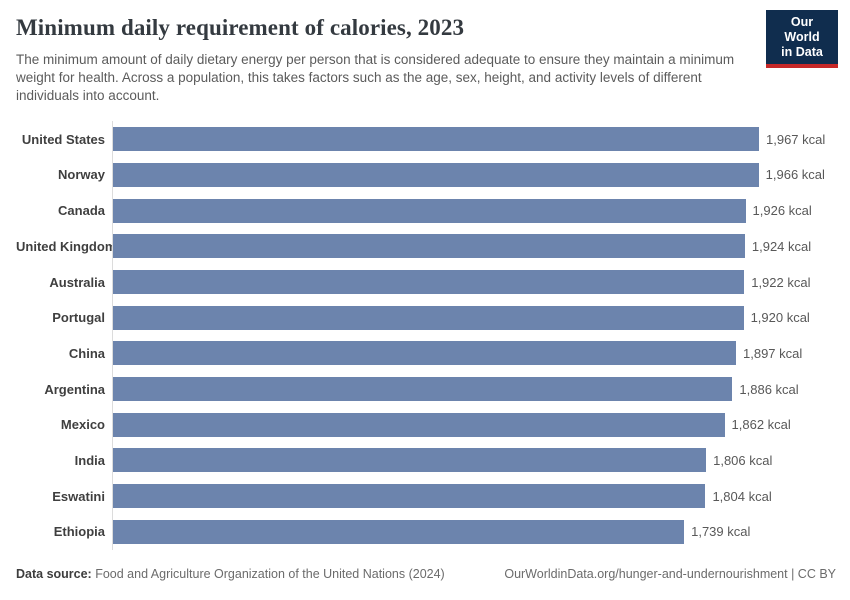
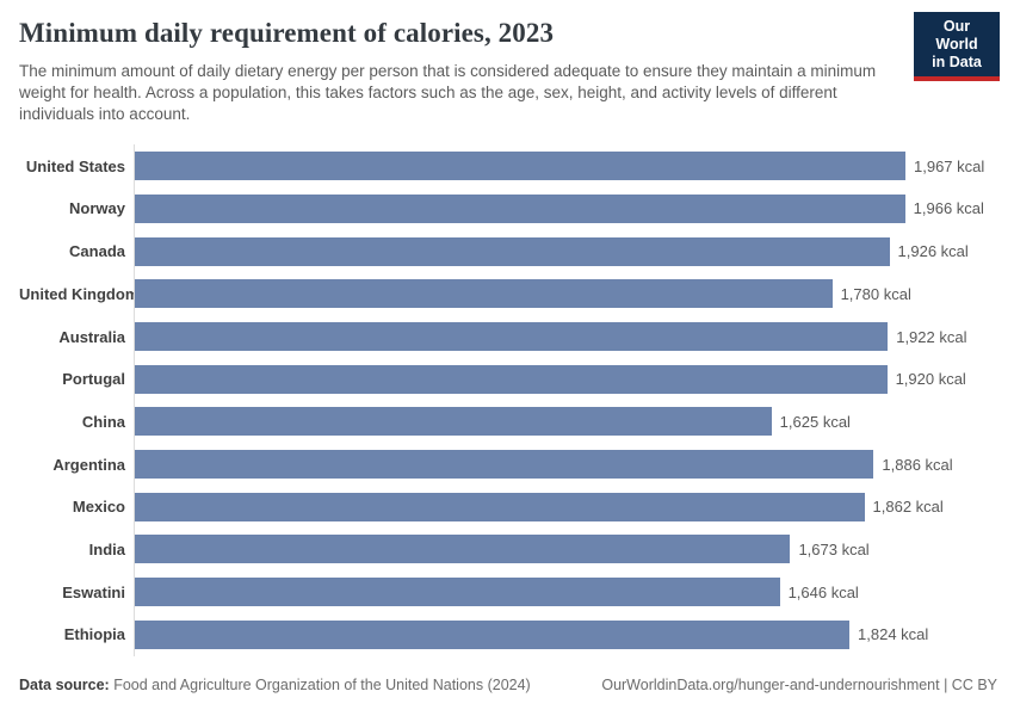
United Kingdom: 1,924 -> 1,780
China: 1,897 -> 1,625
India: 1,806 -> 1,673
Eswatini: 1,804 -> 1,646
Ethiopia: 1,739 -> 1,824
